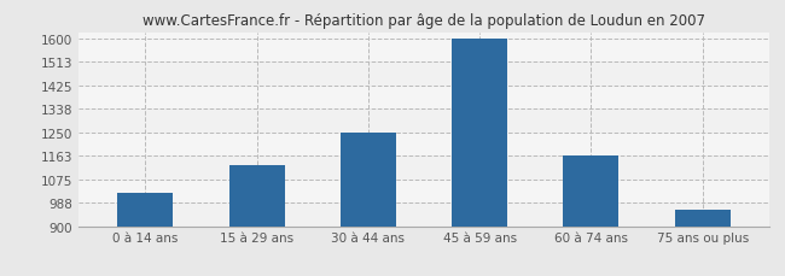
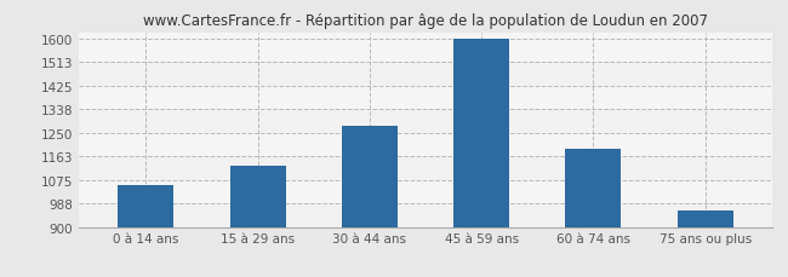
0 à 14 ans: 1025 -> 1055
30 à 44 ans: 1250 -> 1275
60 à 74 ans: 1163 -> 1190
